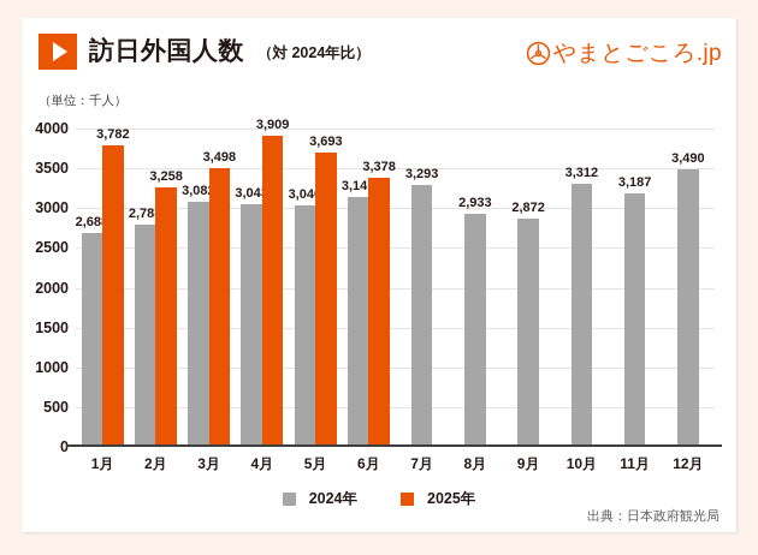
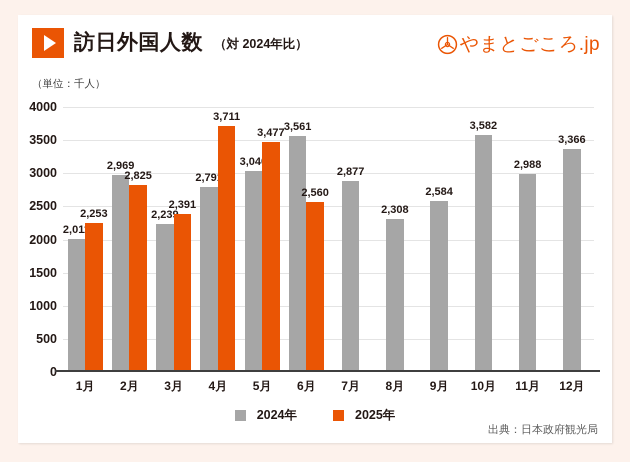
2024年/1月: 2,688 -> 2,011
2025年/1月: 3,782 -> 2,253
2024年/2月: 2,788 -> 2,969
2025年/2月: 3,258 -> 2,825
2024年/3月: 3,082 -> 2,239
2025年/3月: 3,498 -> 2,391
2024年/4月: 3,043 -> 2,791
2025年/4月: 3,909 -> 3,711
2025年/5月: 3,693 -> 3,477
2024年/6月: 3,141 -> 3,561
2025年/6月: 3,378 -> 2,560
2024年/7月: 3,293 -> 2,877
2024年/8月: 2,933 -> 2,308
2024年/9月: 2,872 -> 2,584
2024年/10月: 3,312 -> 3,582
2024年/11月: 3,187 -> 2,988
2024年/12月: 3,490 -> 3,366
